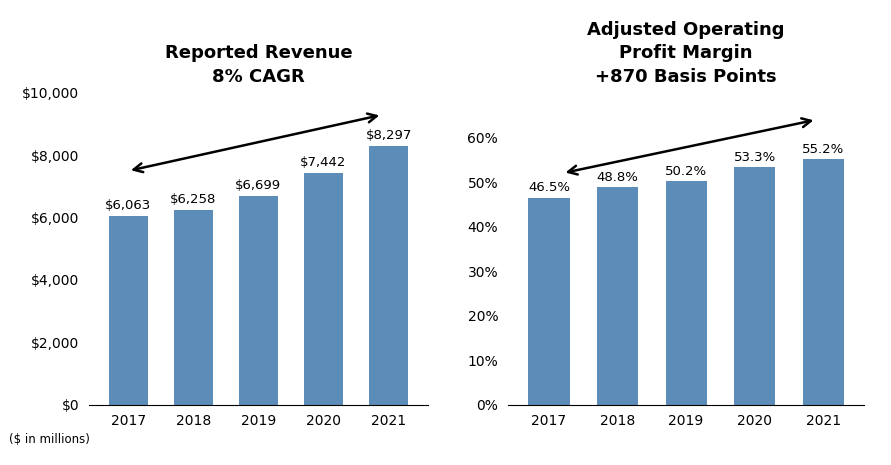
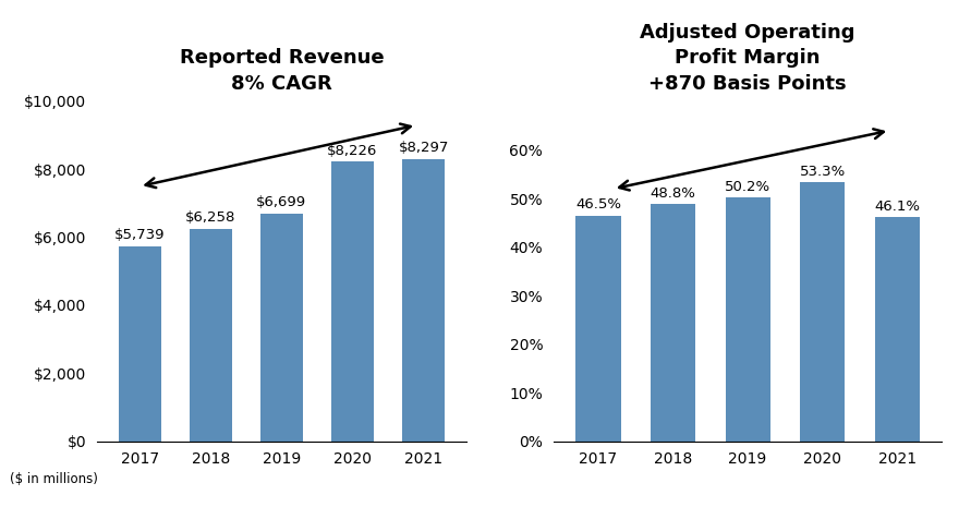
Reported Revenue 8% CAGR/2017: $6,063 -> $5,739
Reported Revenue 8% CAGR/2020: $7,442 -> $8,226
Adjusted Operating Profit Margin +870 Basis Points/2021: 55.2% -> 46.1%
